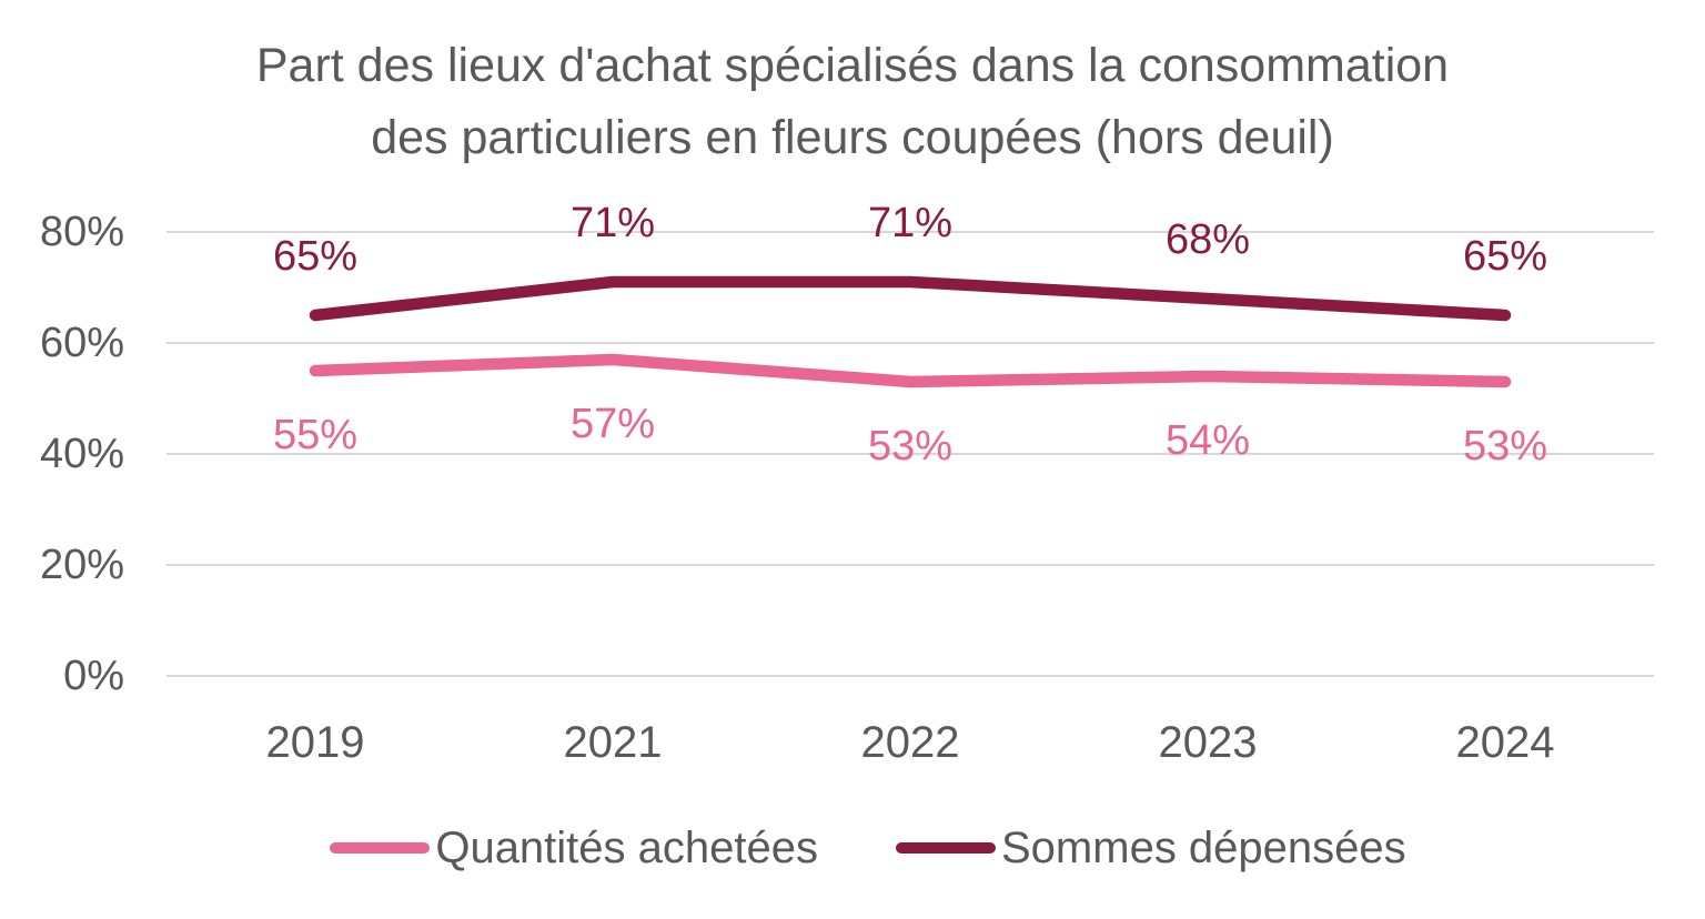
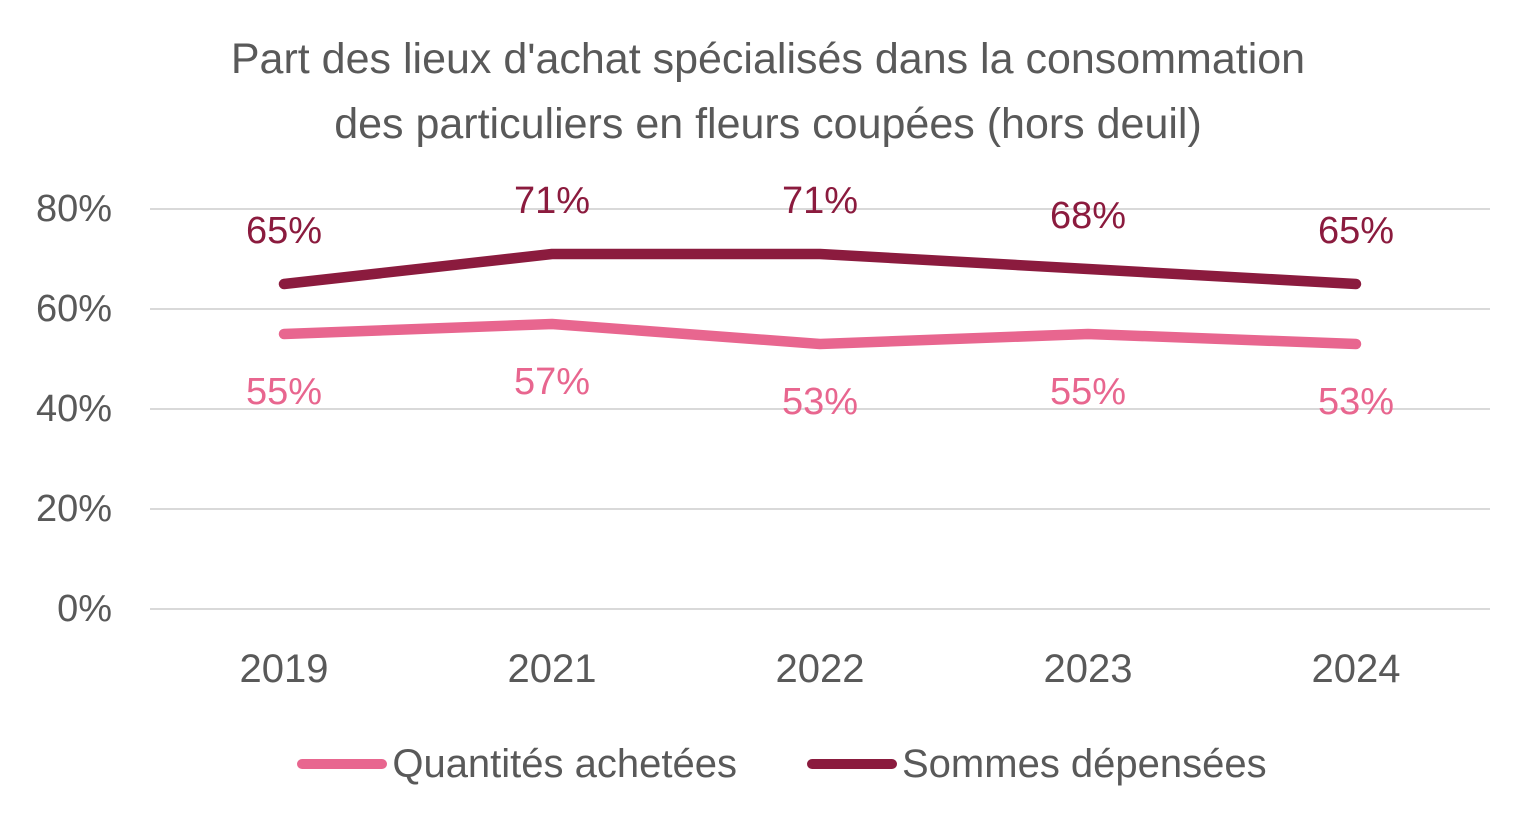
Quantités achetées/2023: 54% -> 55%
